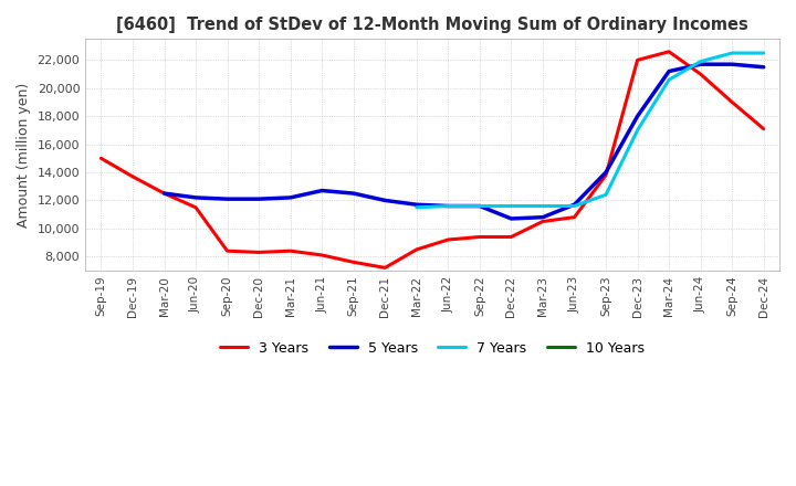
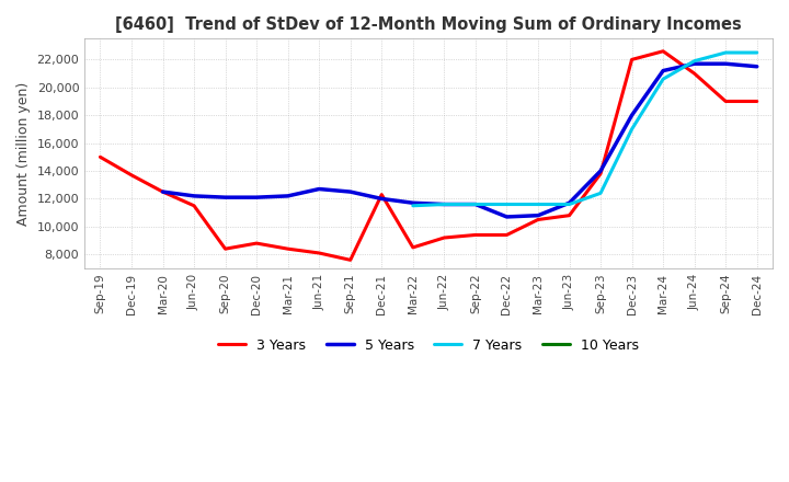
3 Years/Dec-20: 8,300 -> 8,800
3 Years/Dec-21: 7,200 -> 12,300
3 Years/Dec-24: 17,100 -> 19,000
